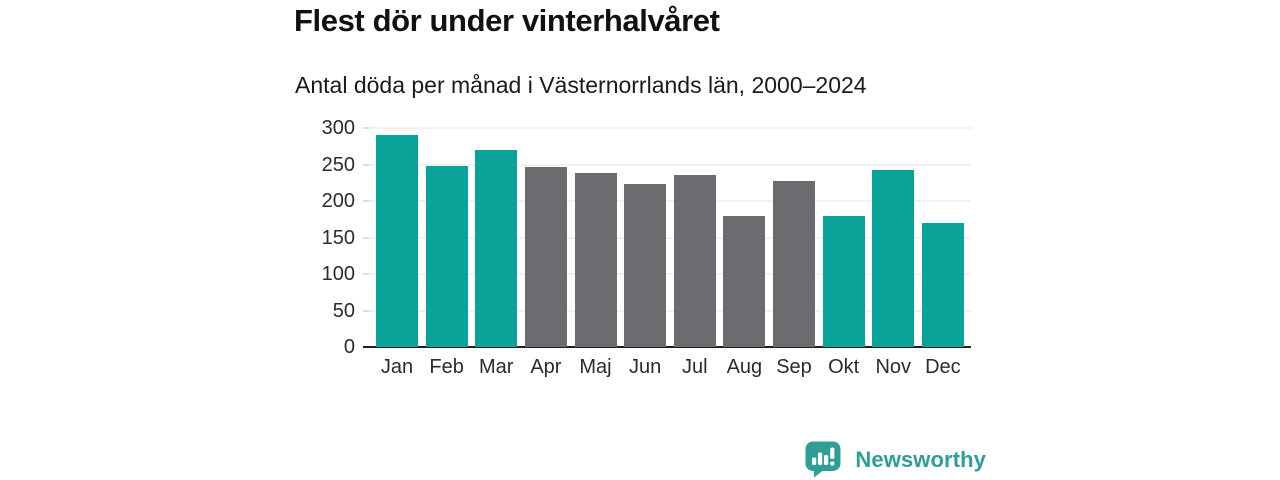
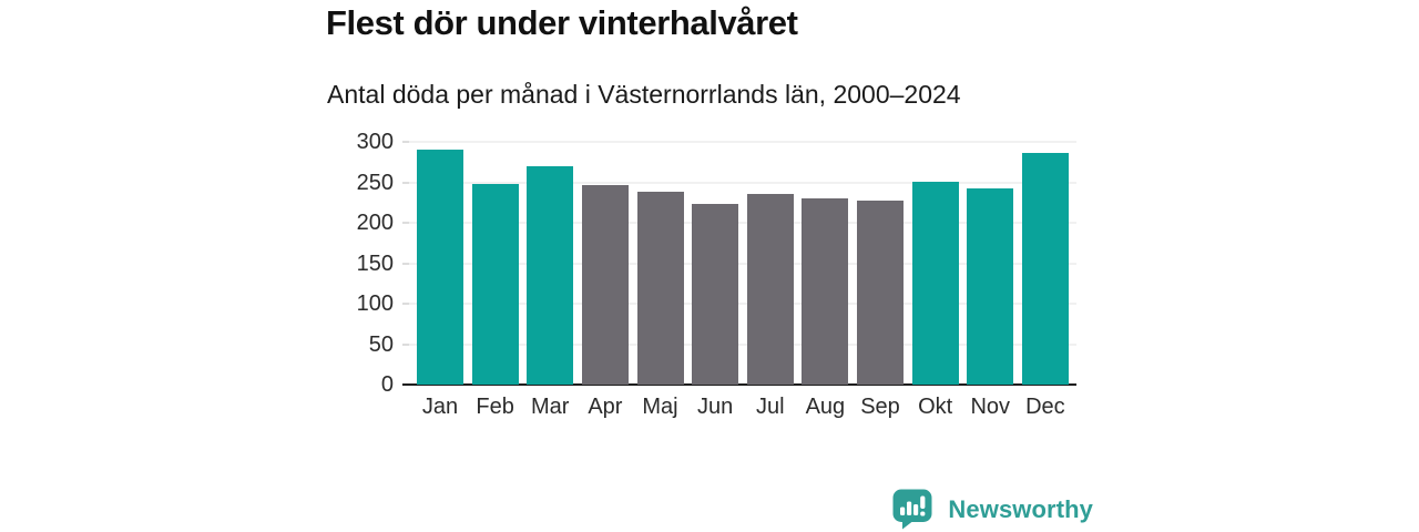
Aug: 180 -> 230
Okt: 180 -> 250
Dec: 170 -> 290
